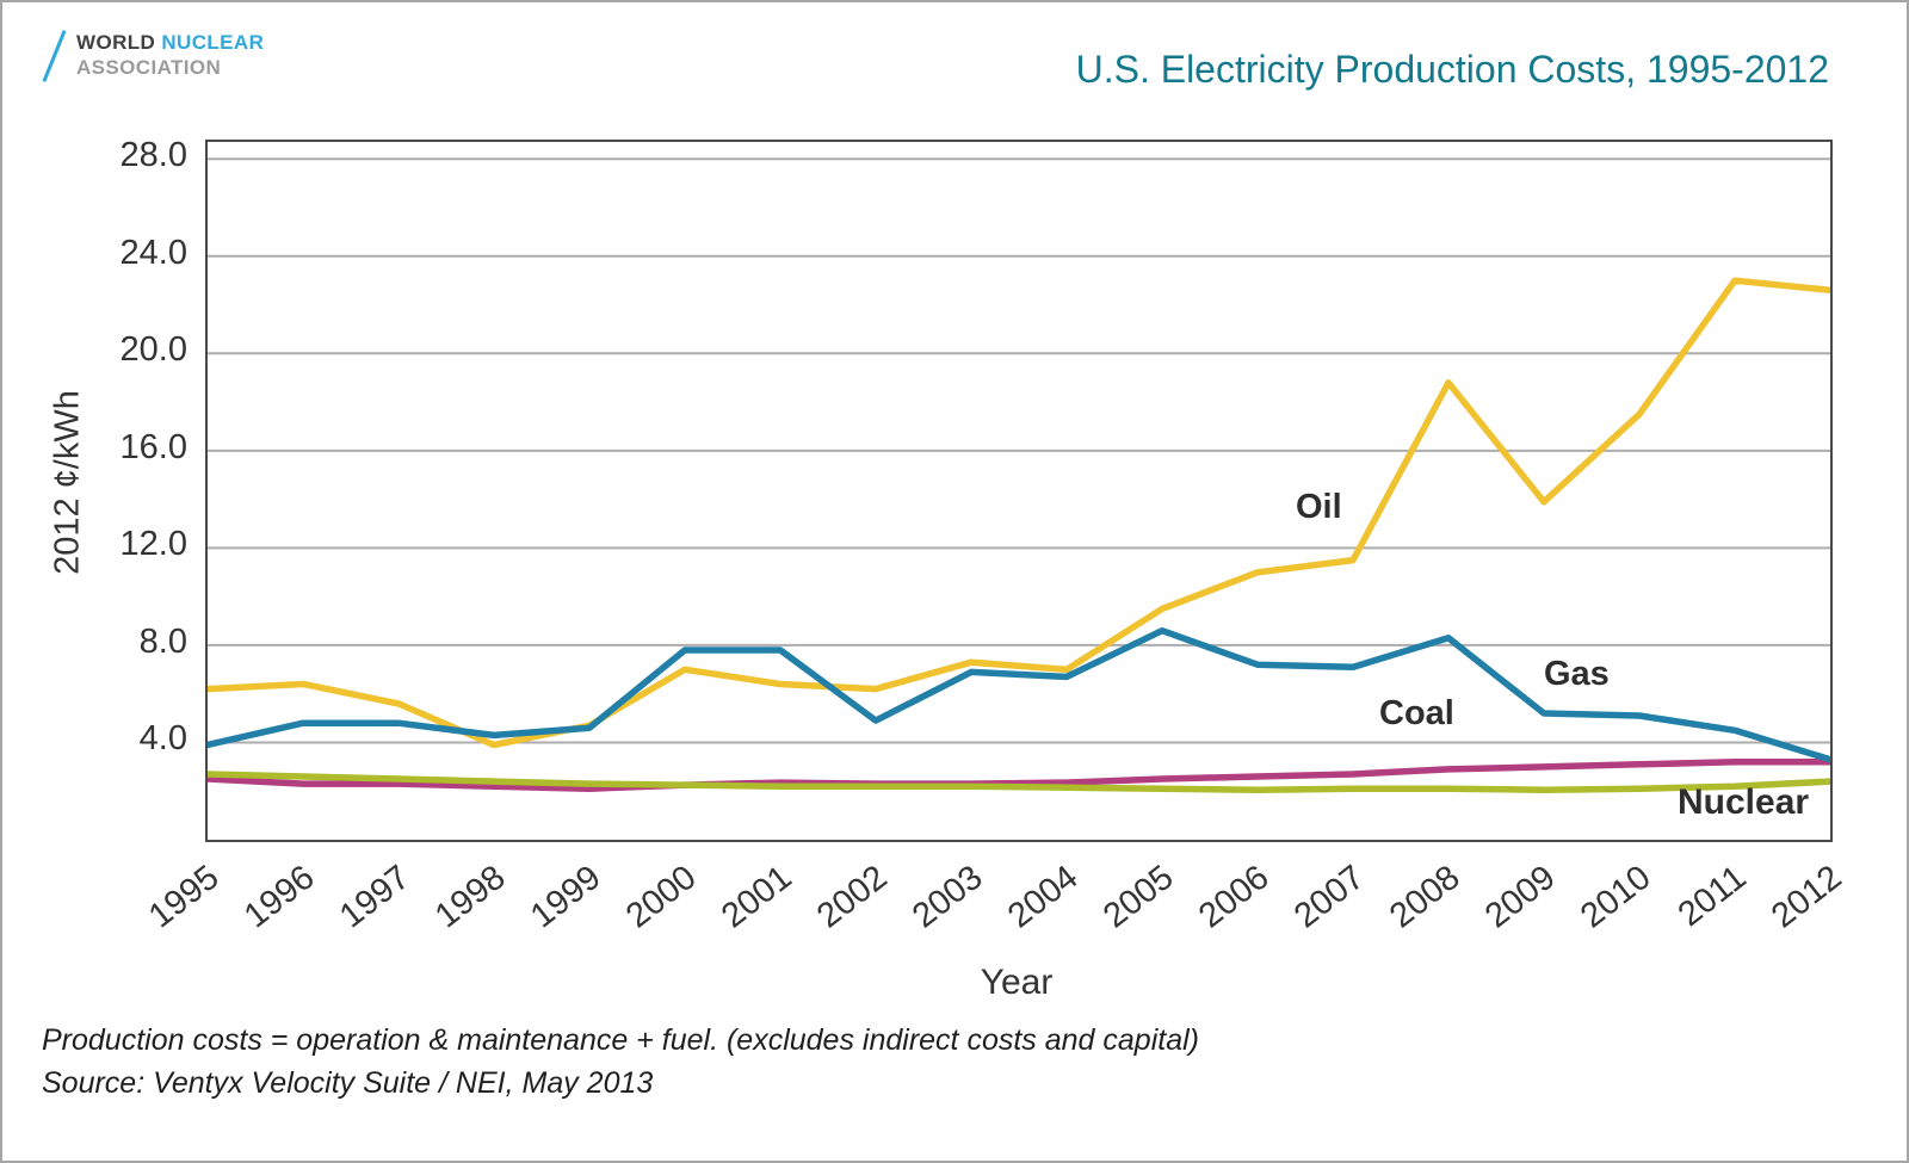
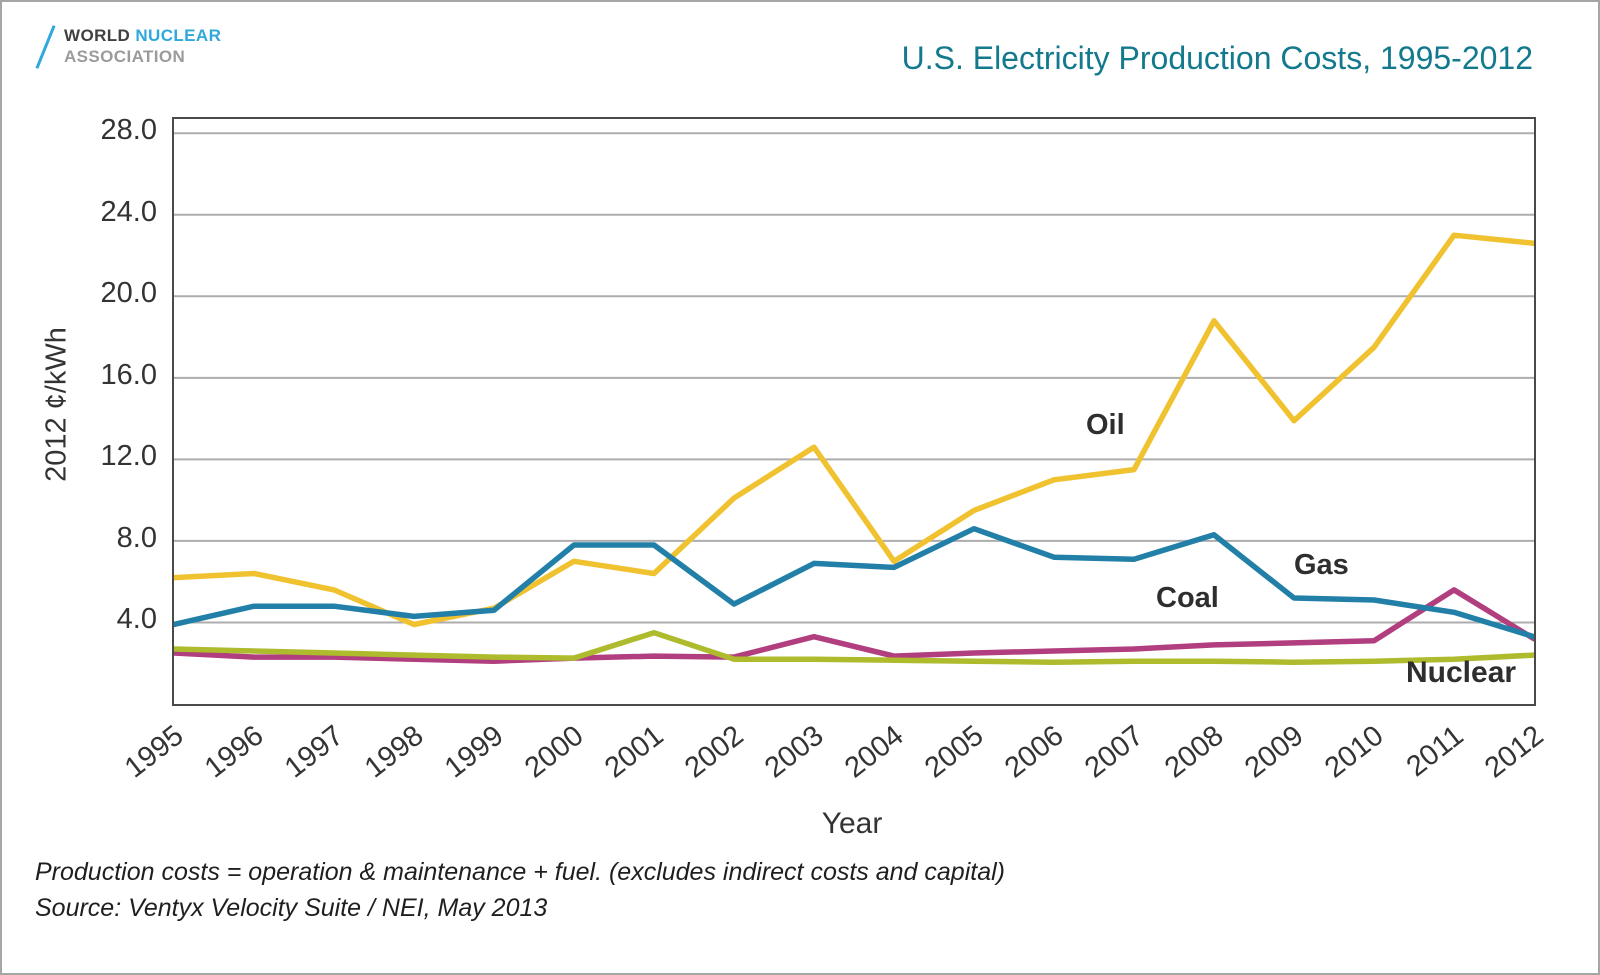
Nuclear/2001: 2.2 -> 3.5
Oil/2002: 6.2 -> 10.1
Oil/2003: 7.3 -> 12.6
Coal/2003: 2.3 -> 3.3
Coal/2011: 3.2 -> 5.6
